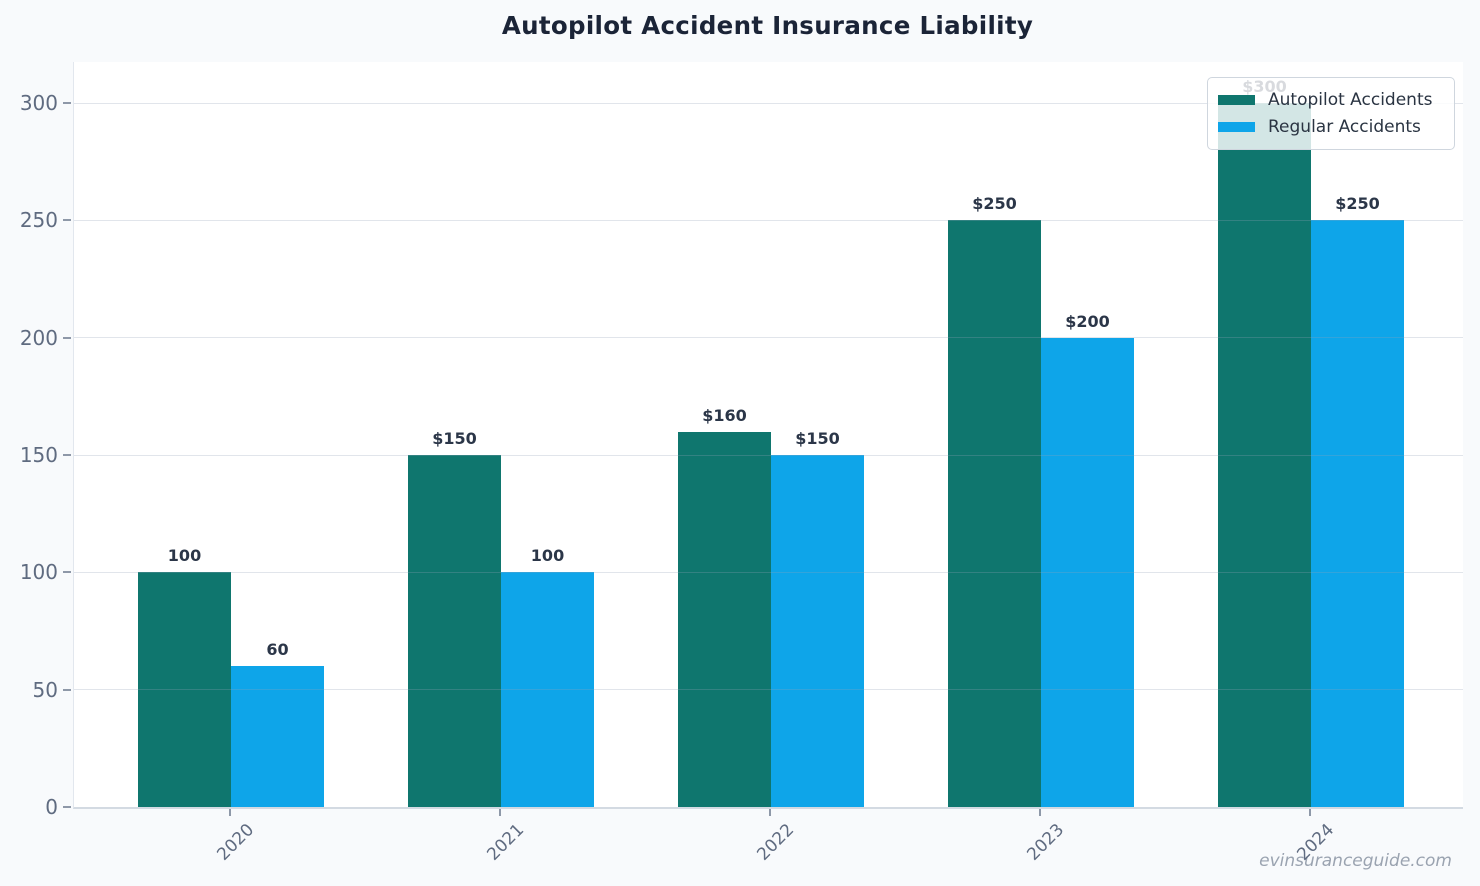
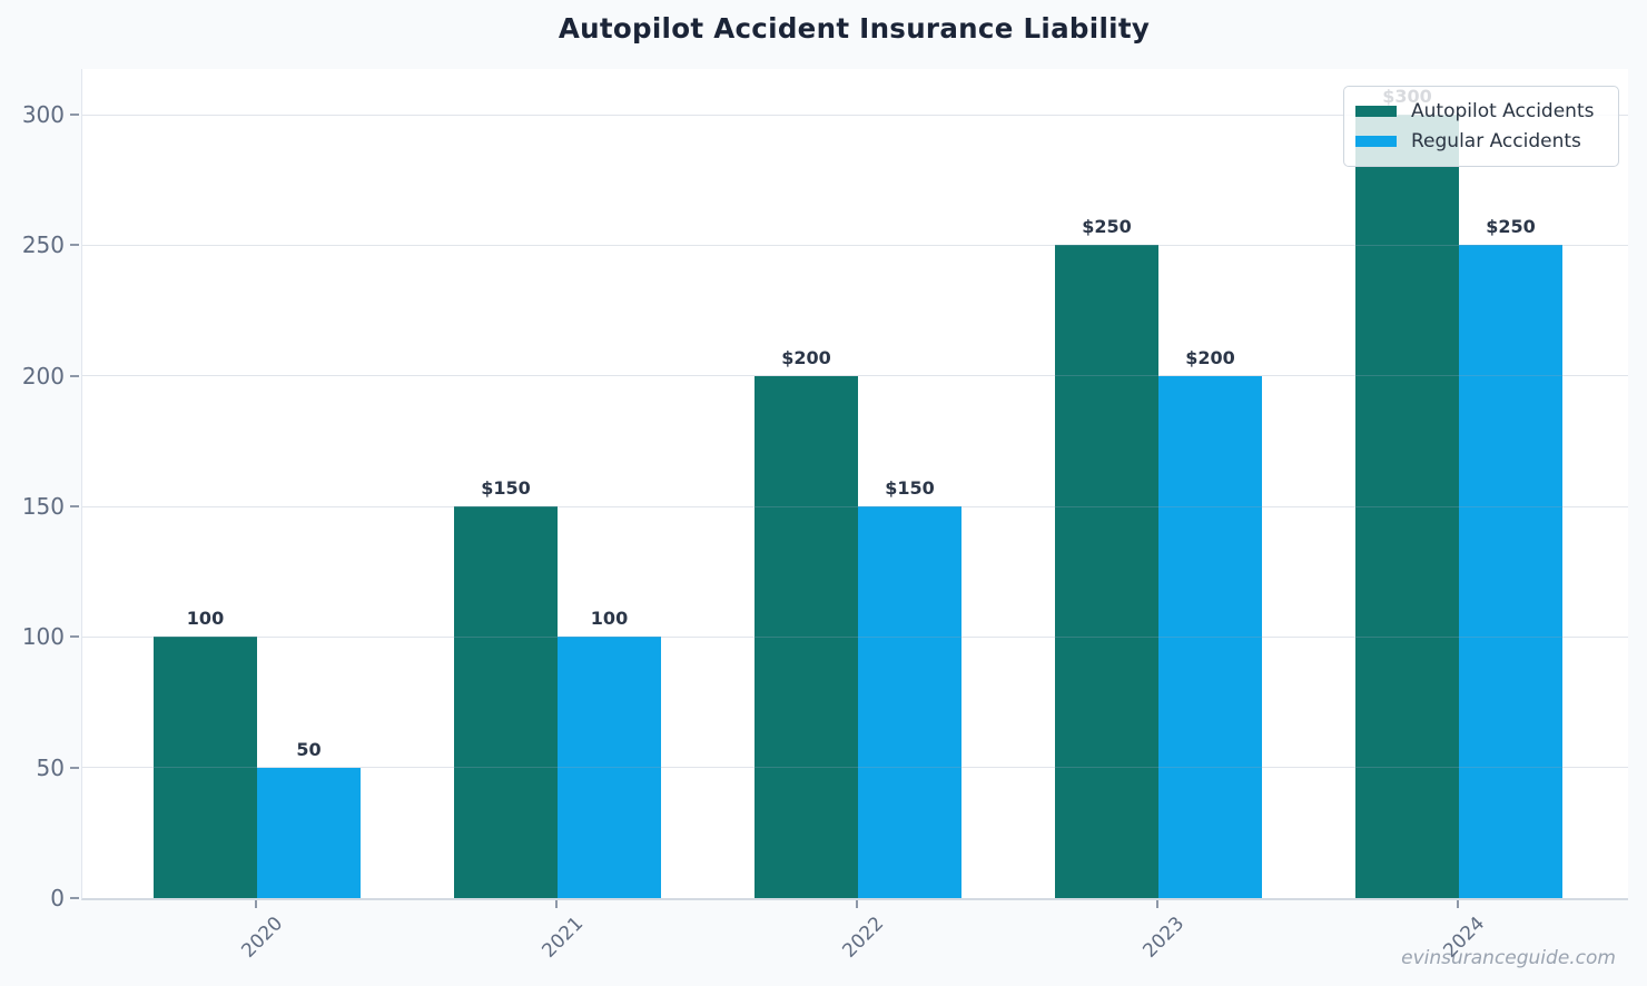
Regular Accidents/2020: 60 -> 50
Autopilot Accidents/2022: $160 -> $200
